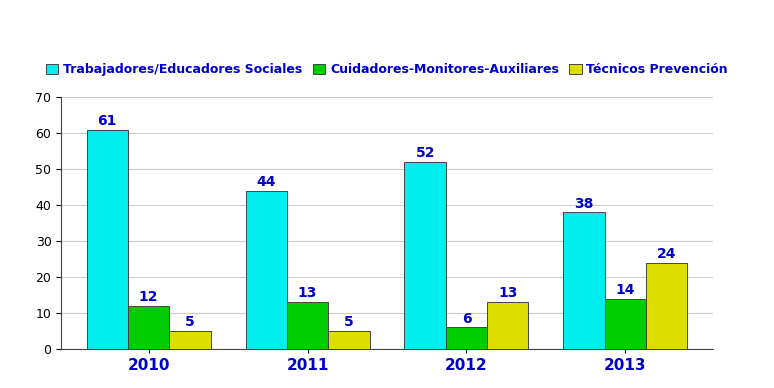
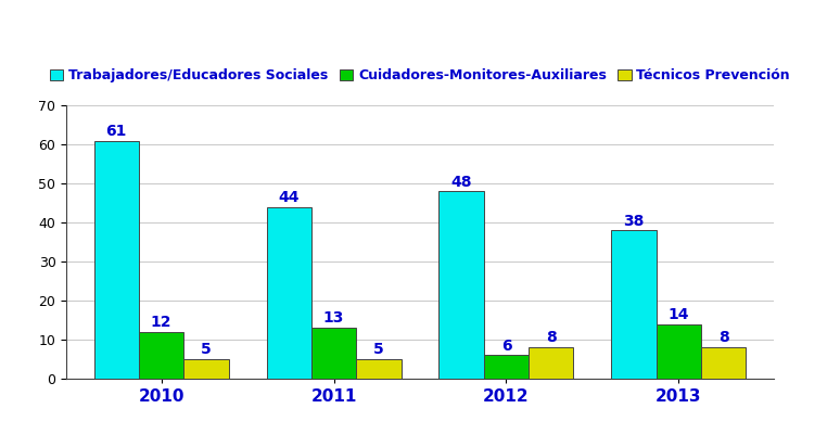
Trabajadores/Educadores Sociales/2012: 52 -> 48
Técnicos Prevención/2012: 13 -> 8
Técnicos Prevención/2013: 24 -> 8
